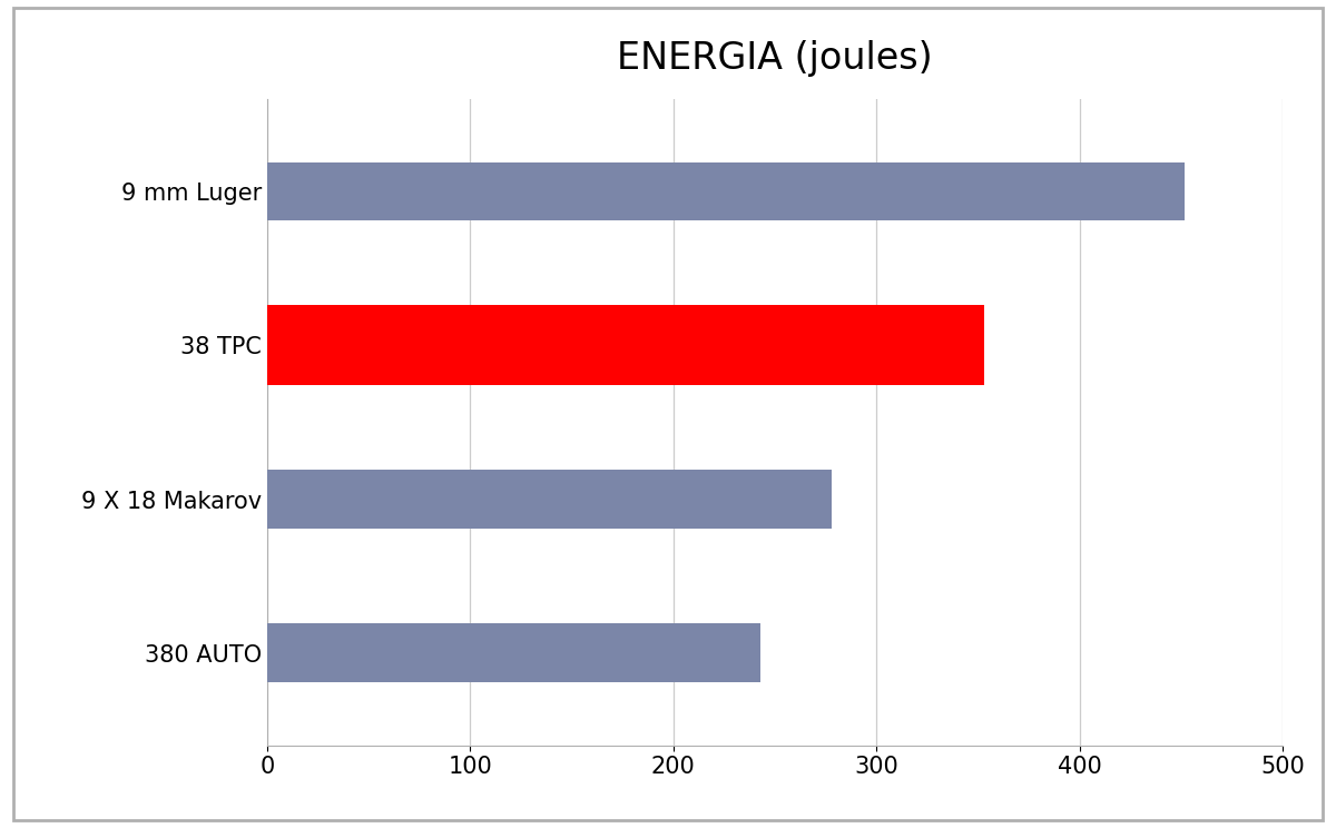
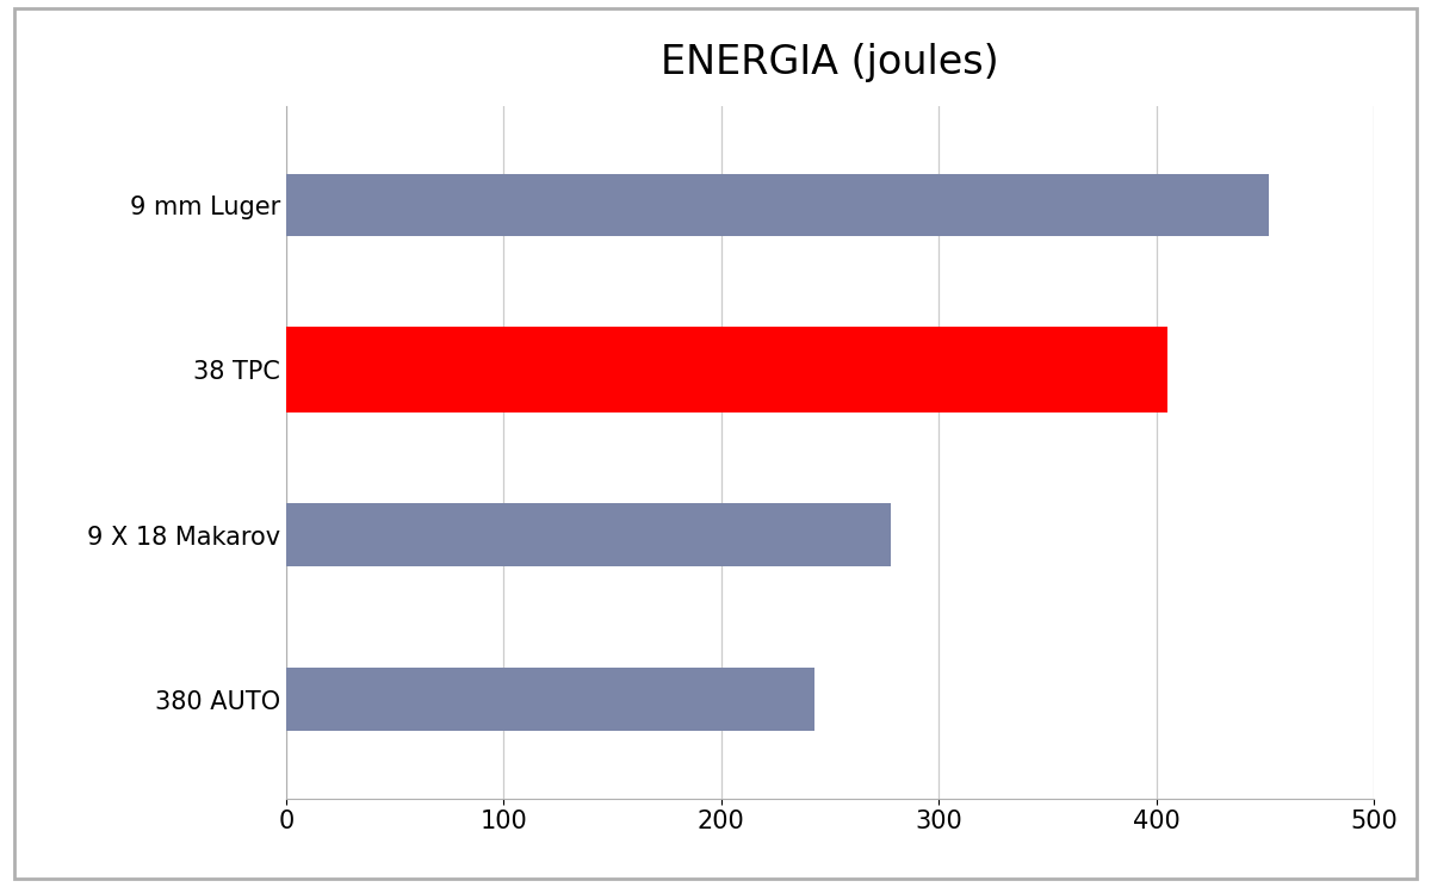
38 TPC: 353 -> 405
